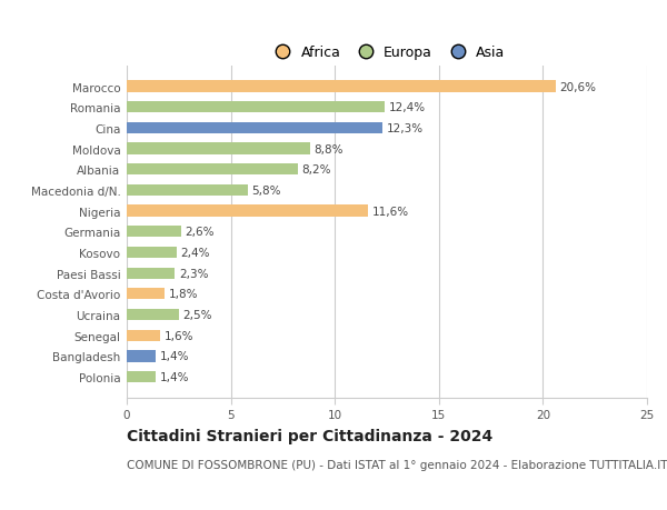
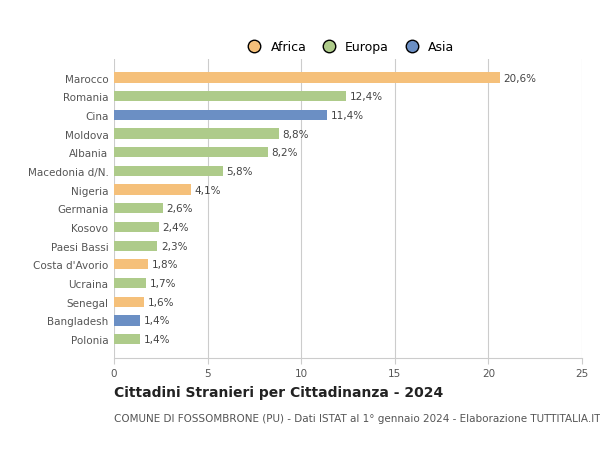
Cina: 12,3% -> 11,4%
Nigeria: 11,6% -> 4,1%
Ucraina: 2,5% -> 1,7%
